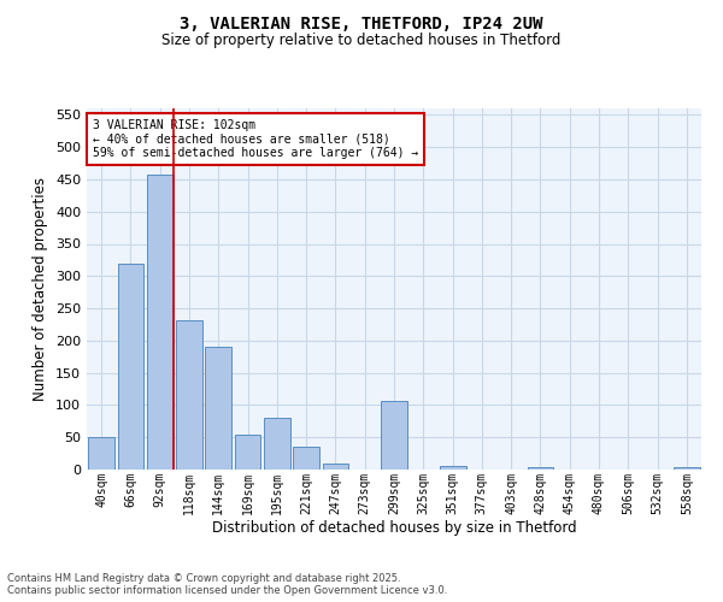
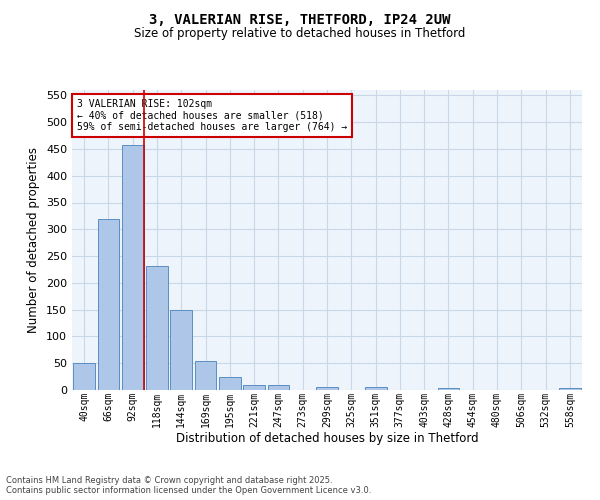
144sqm: 190 -> 150
195sqm: 80 -> 25
221sqm: 36 -> 10
299sqm: 106 -> 5
